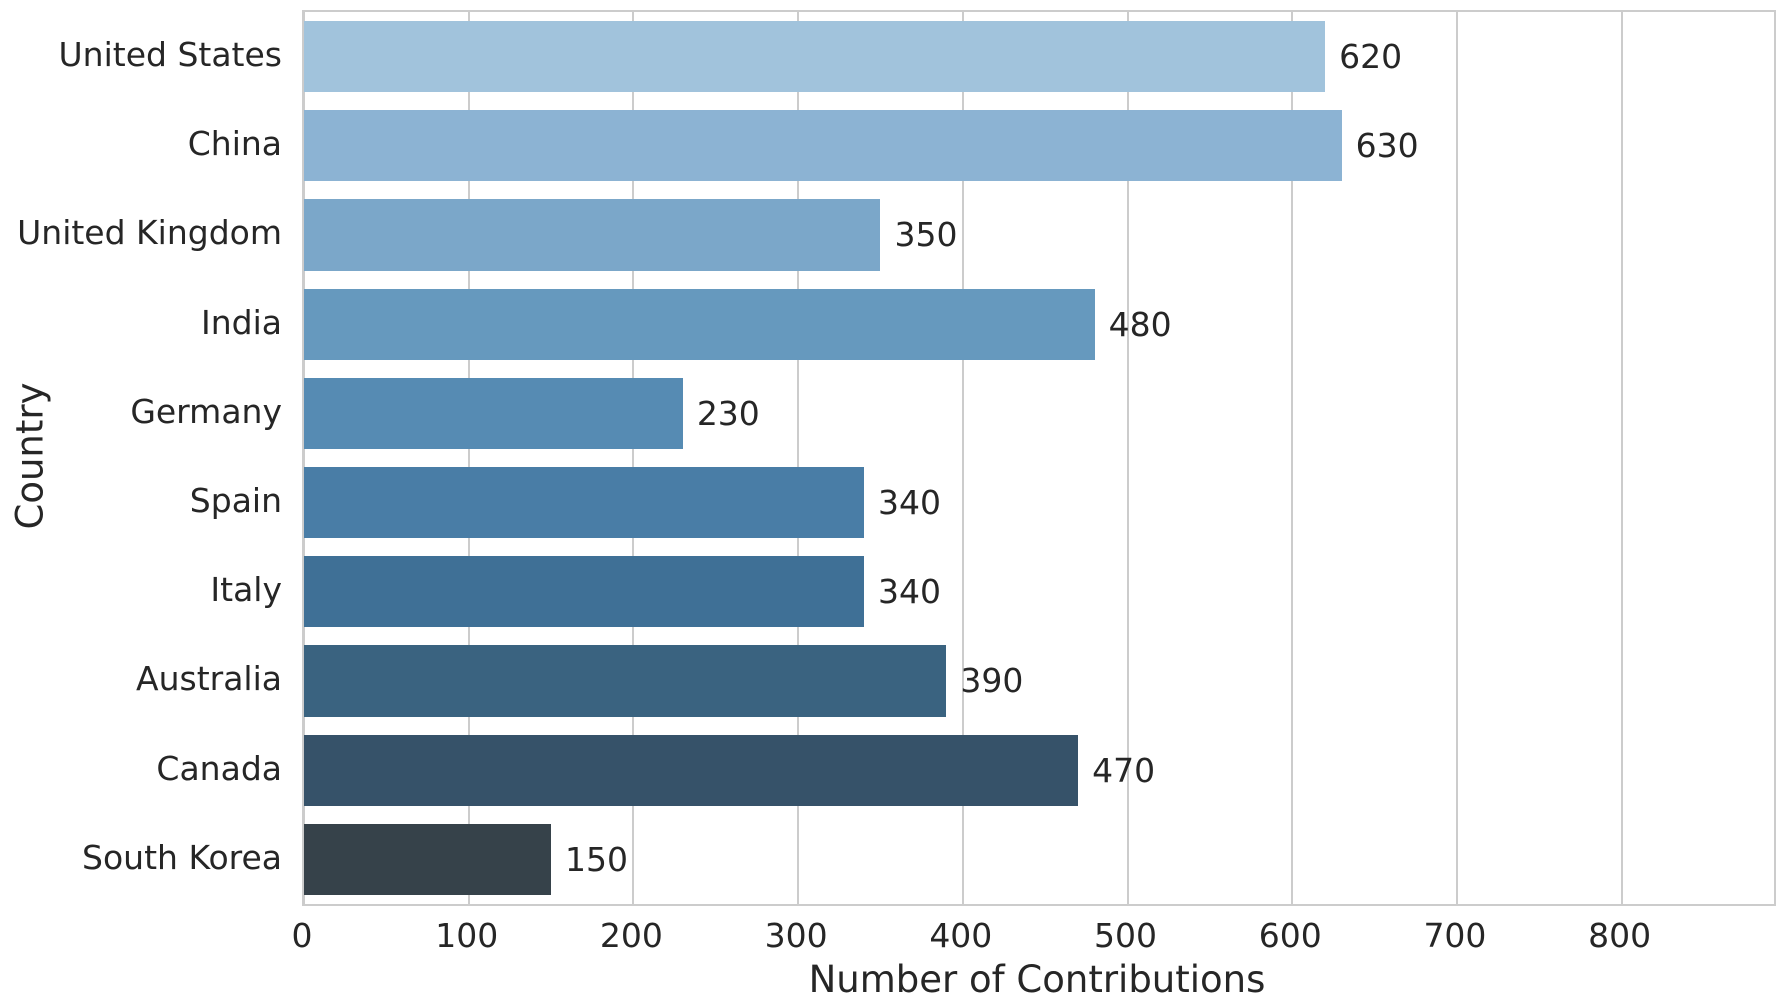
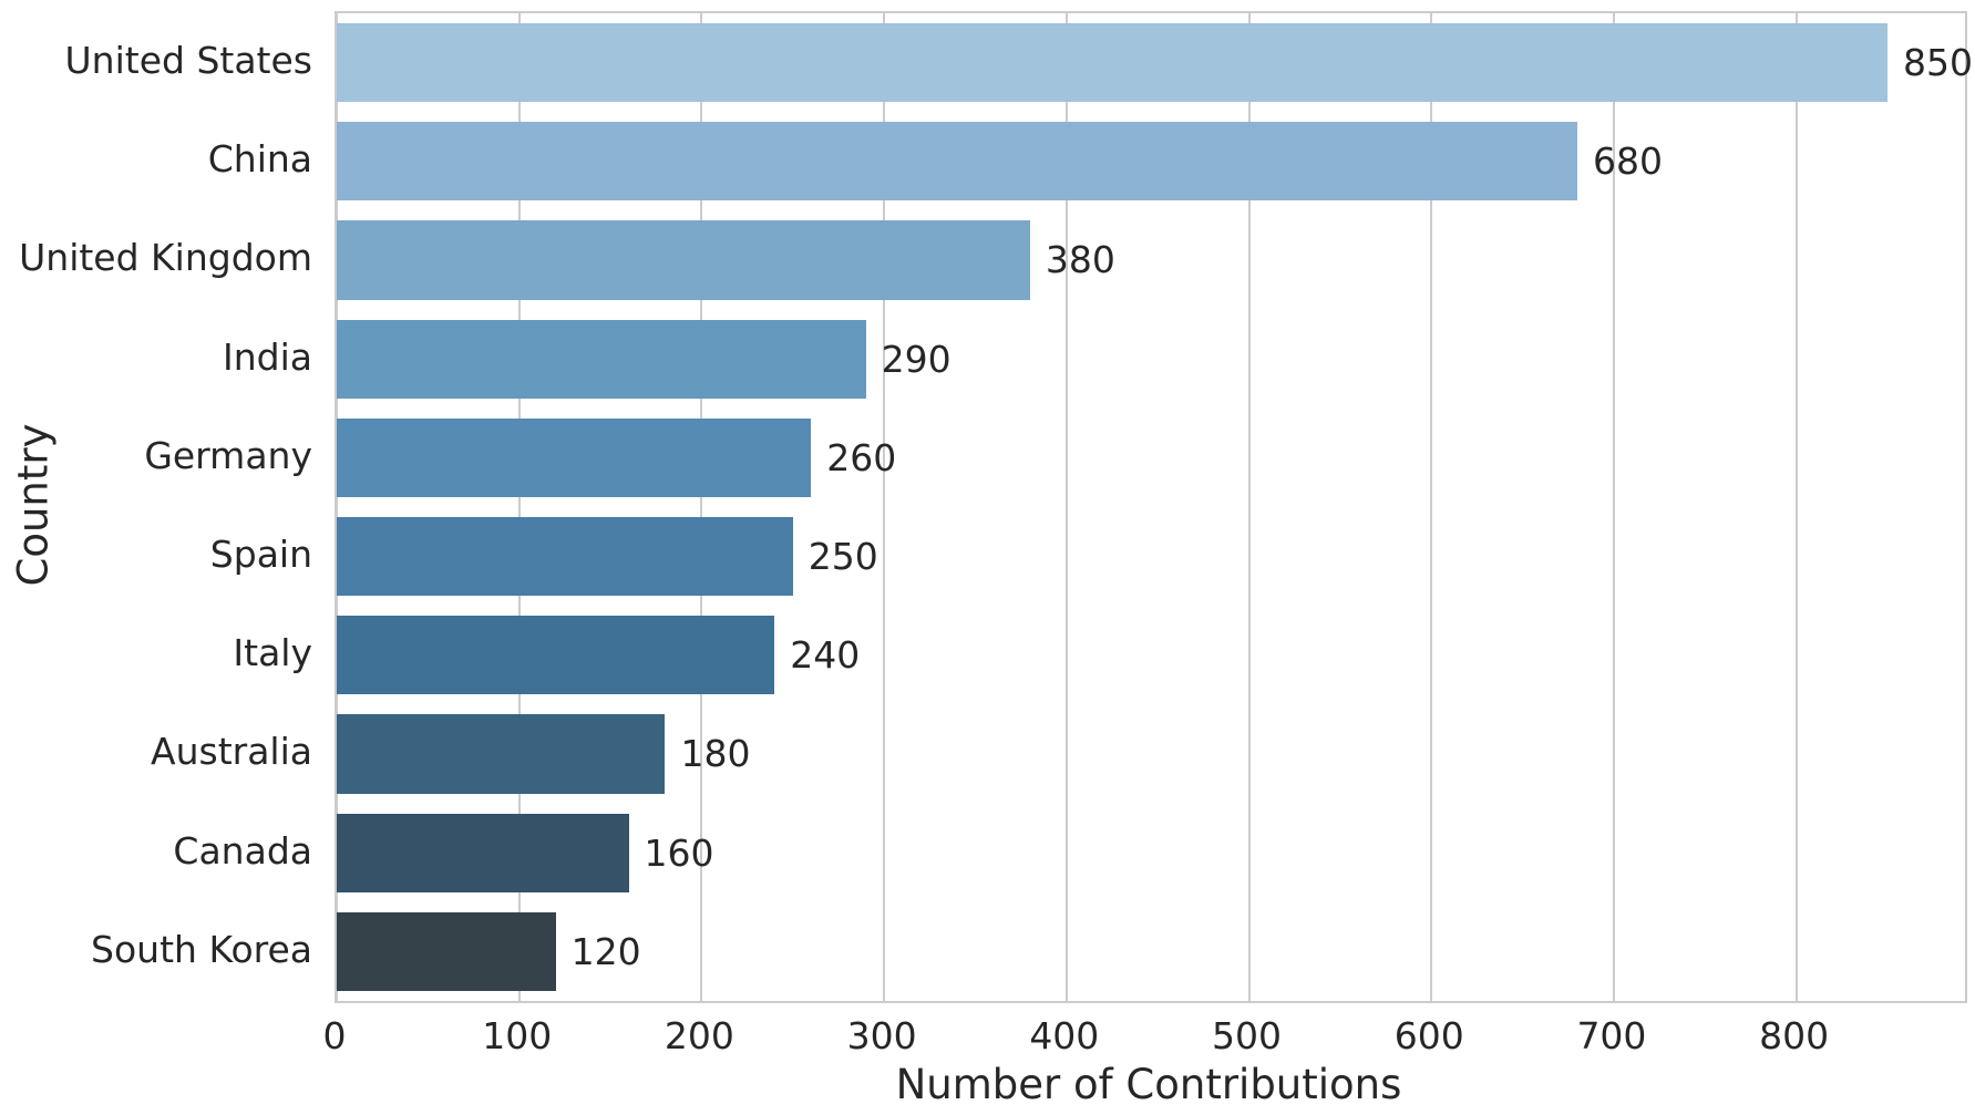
United States: 620 -> 850
China: 630 -> 680
United Kingdom: 350 -> 380
India: 480 -> 290
Germany: 230 -> 260
Spain: 340 -> 250
Italy: 340 -> 240
Australia: 390 -> 180
Canada: 470 -> 160
South Korea: 150 -> 120
